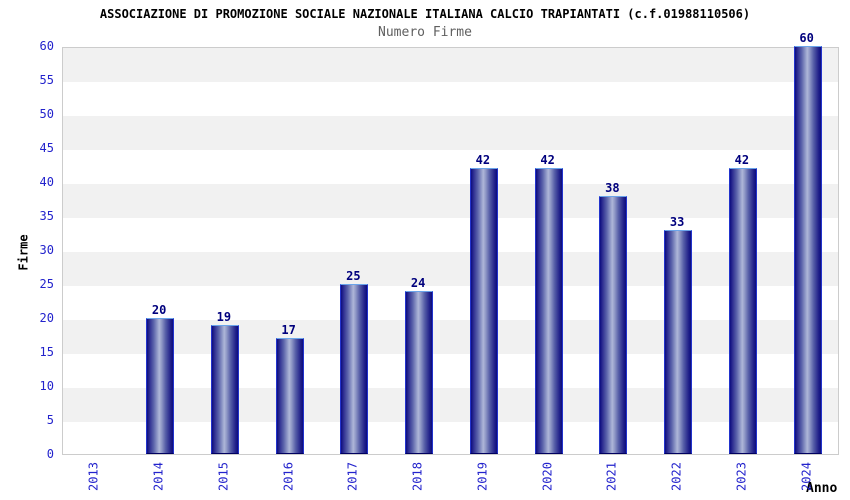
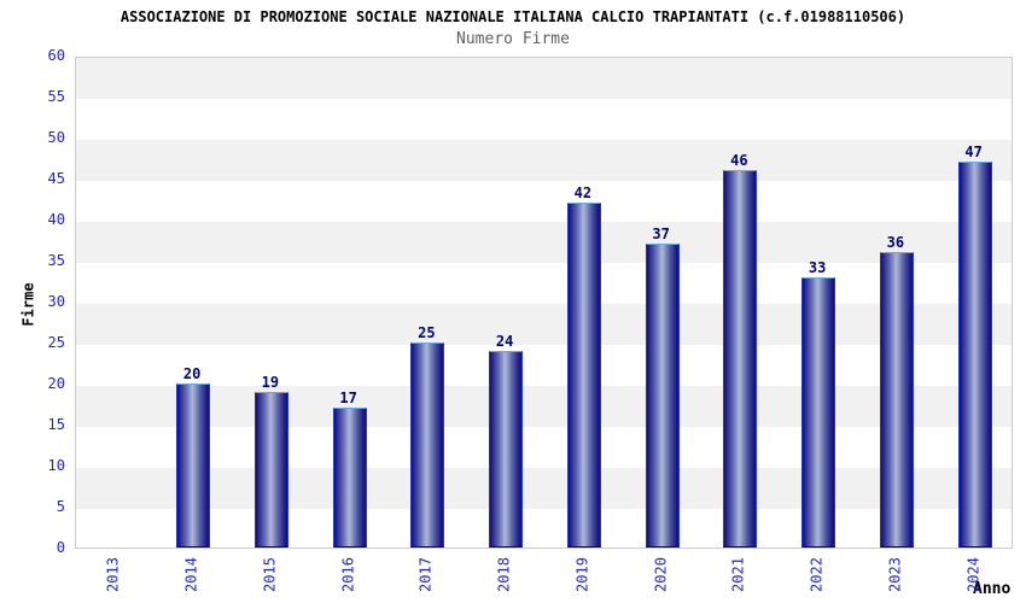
2020: 42 -> 37
2021: 38 -> 46
2023: 42 -> 36
2024: 60 -> 47
